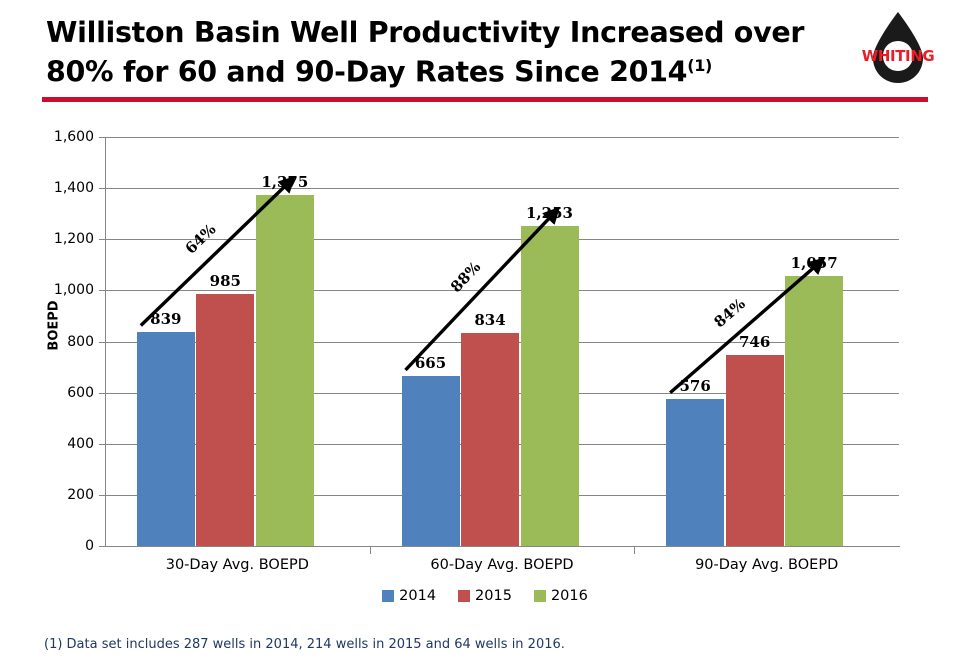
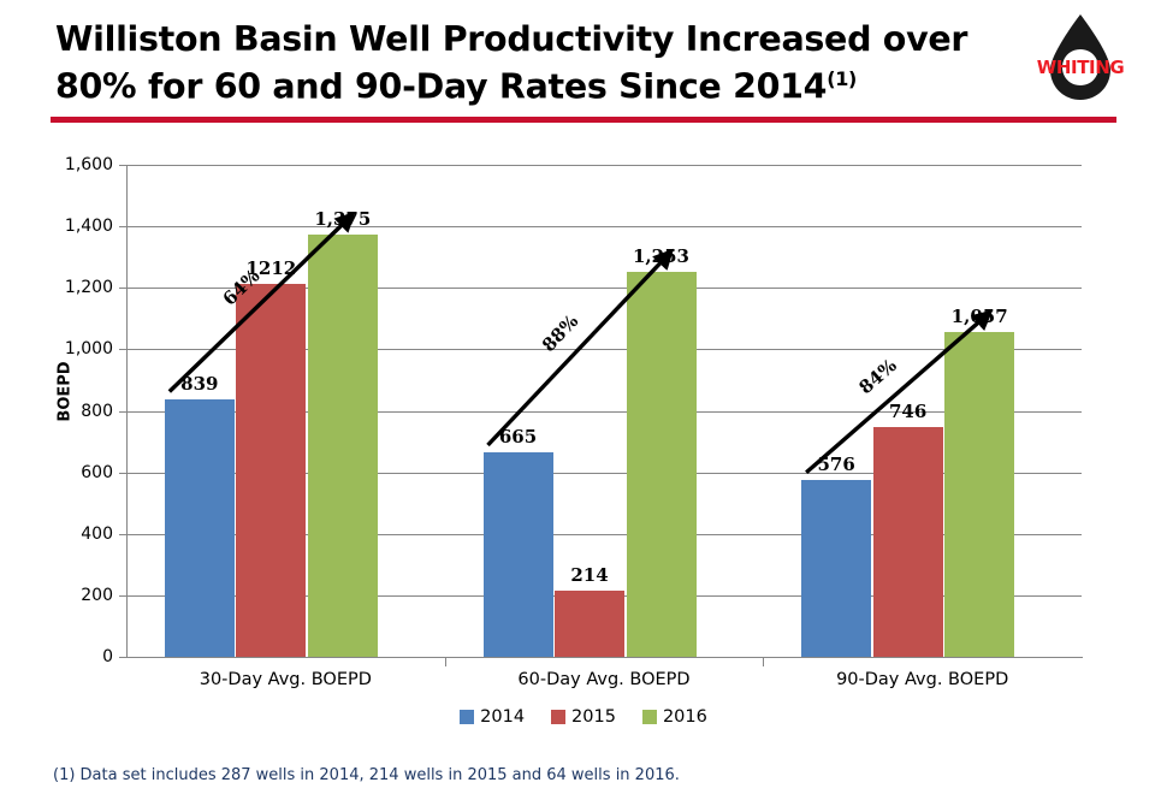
2015/30-Day Avg. BOEPD: 985 -> 1212
2015/60-Day Avg. BOEPD: 834 -> 214
